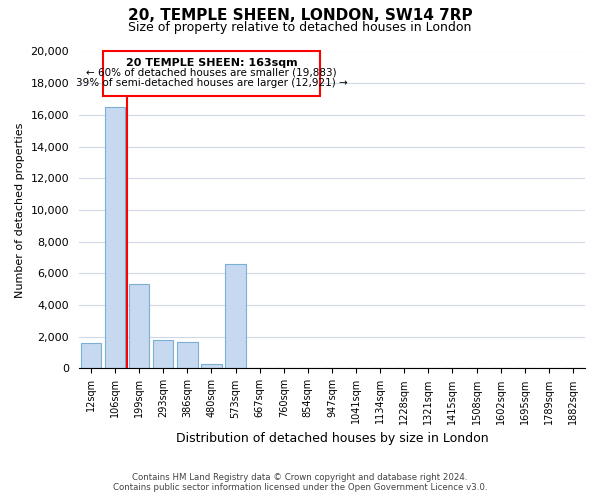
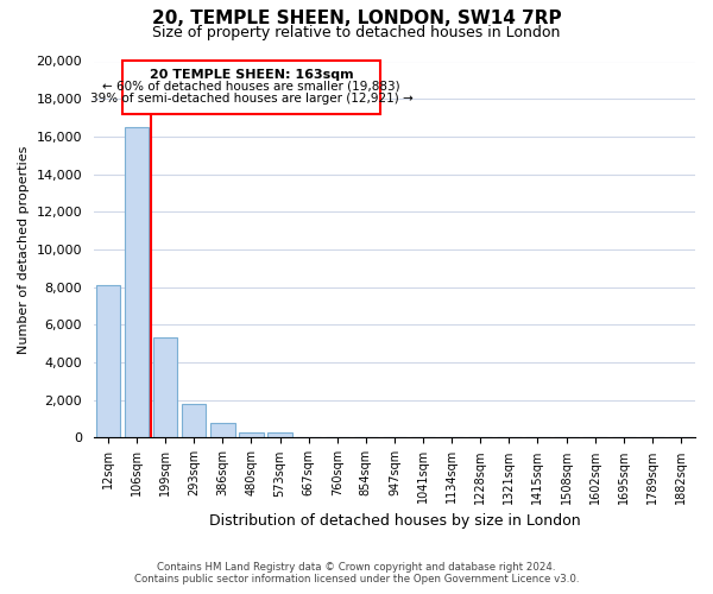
12sqm: 1,600 -> 8,100
386sqm: 1,700 -> 800
573sqm: 6,600 -> 300
